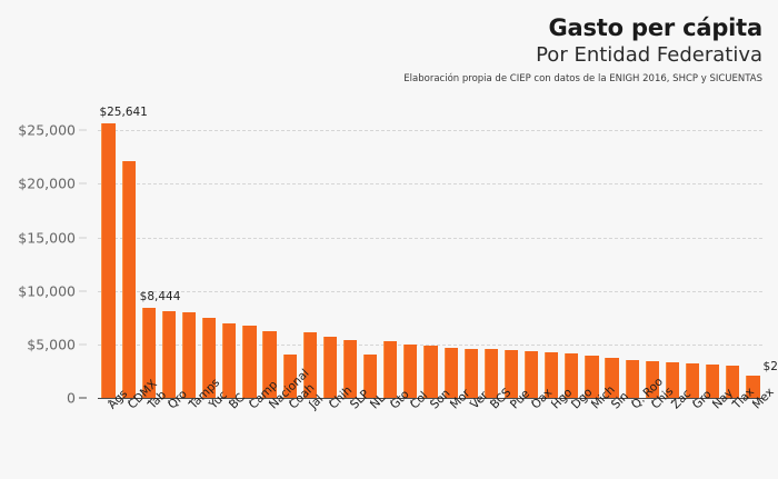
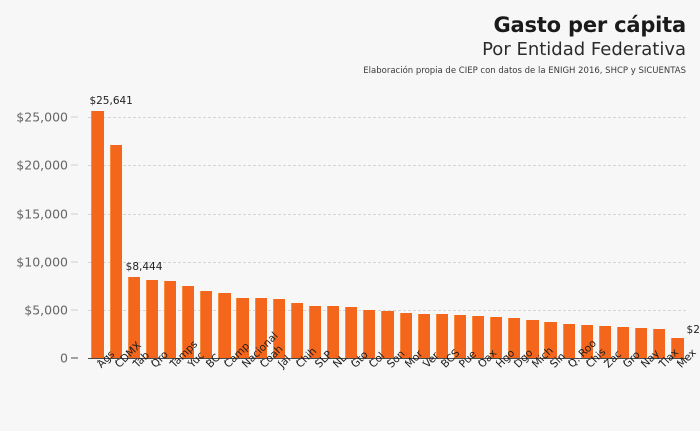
Coah: $4000 -> $6000
NL: $4000 -> $5000
